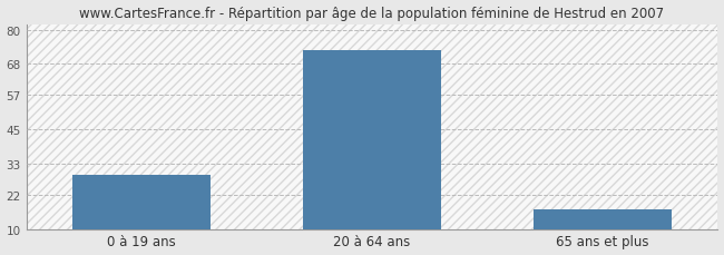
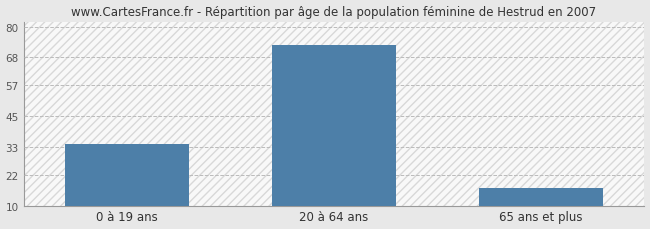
0 à 19 ans: 29 -> 34
